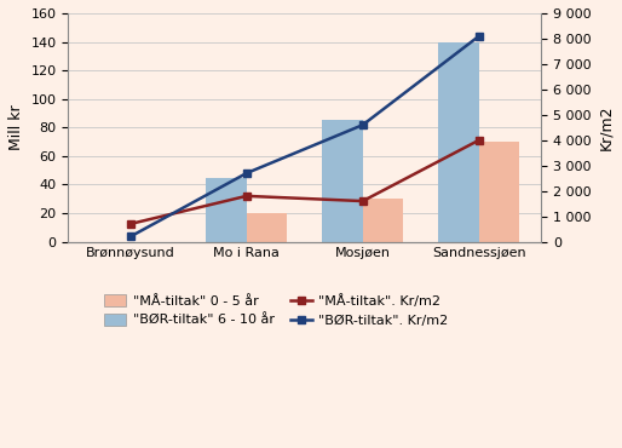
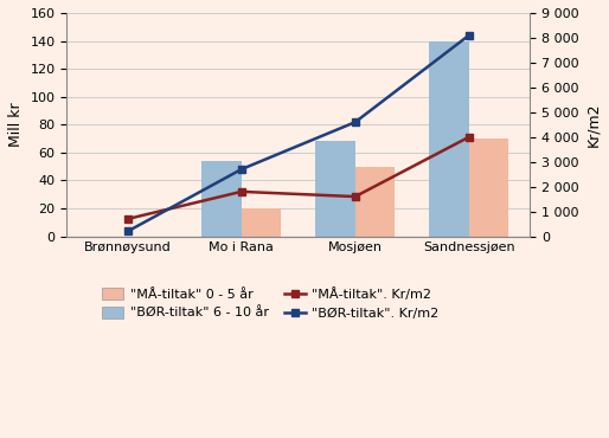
"BØR-tiltak" 6 - 10 år/Mo i Rana: 45 -> 54
"BØR-tiltak" 6 - 10 år/Mosjøen: 85 -> 68
"MÅ-tiltak" 0 - 5 år/Mosjøen: 30 -> 50
